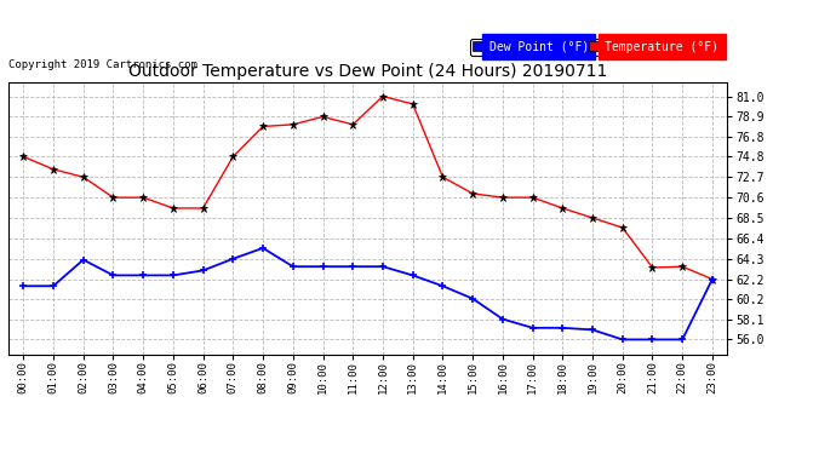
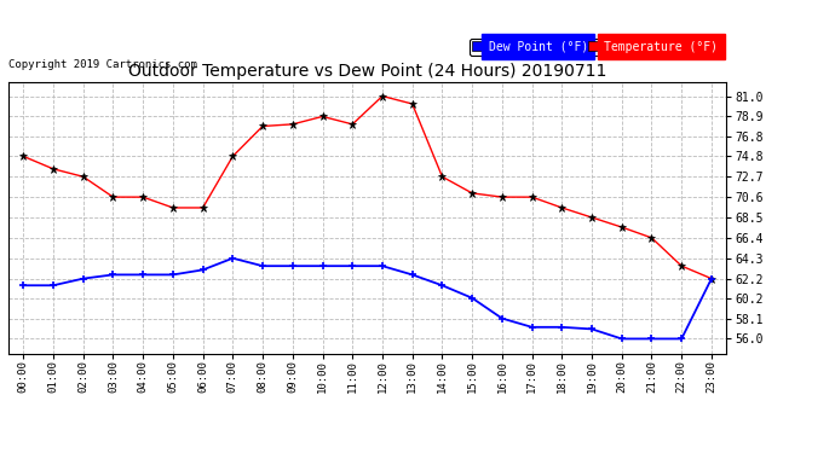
Dew Point (°F)/02:00: 64.2 -> 62.2
Dew Point (°F)/08:00: 65.4 -> 63.5
Temperature (°F)/21:00: 63.4 -> 66.4
